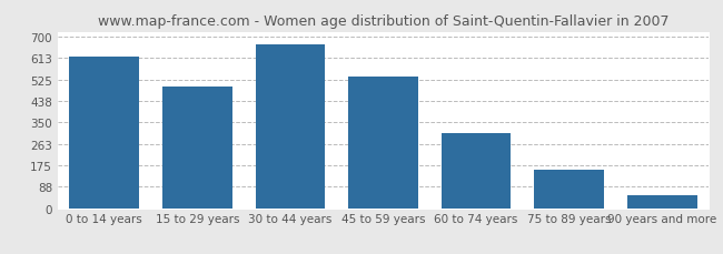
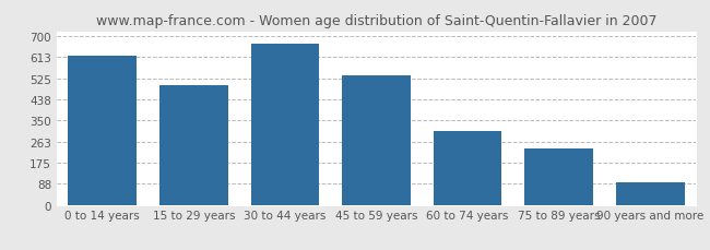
75 to 89 years: 158 -> 235
90 years and more: 52 -> 95
